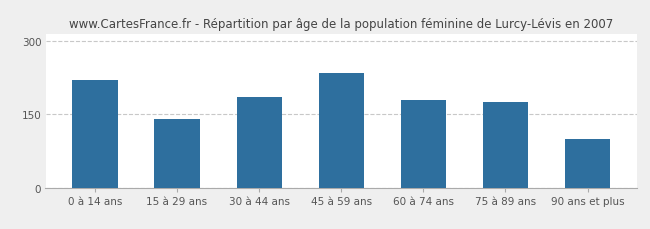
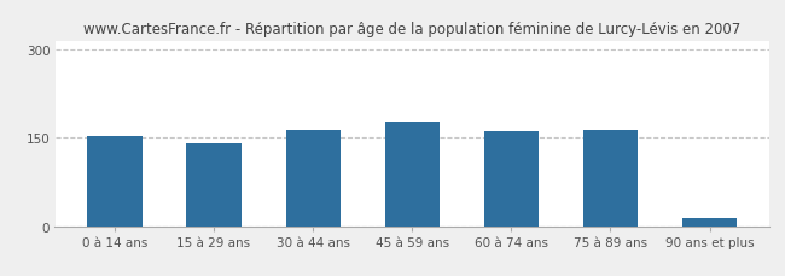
0 à 14 ans: 220 -> 153
30 à 44 ans: 185 -> 162
45 à 59 ans: 235 -> 178
60 à 74 ans: 180 -> 160
75 à 89 ans: 175 -> 162
90 ans et plus: 100 -> 14
